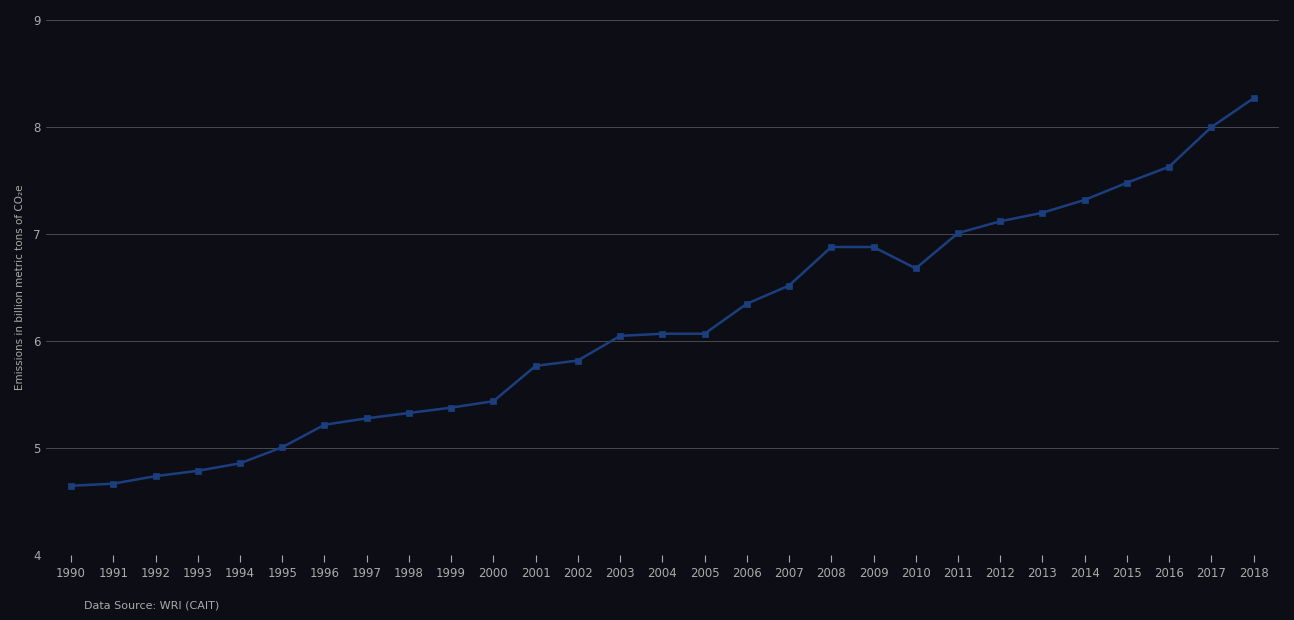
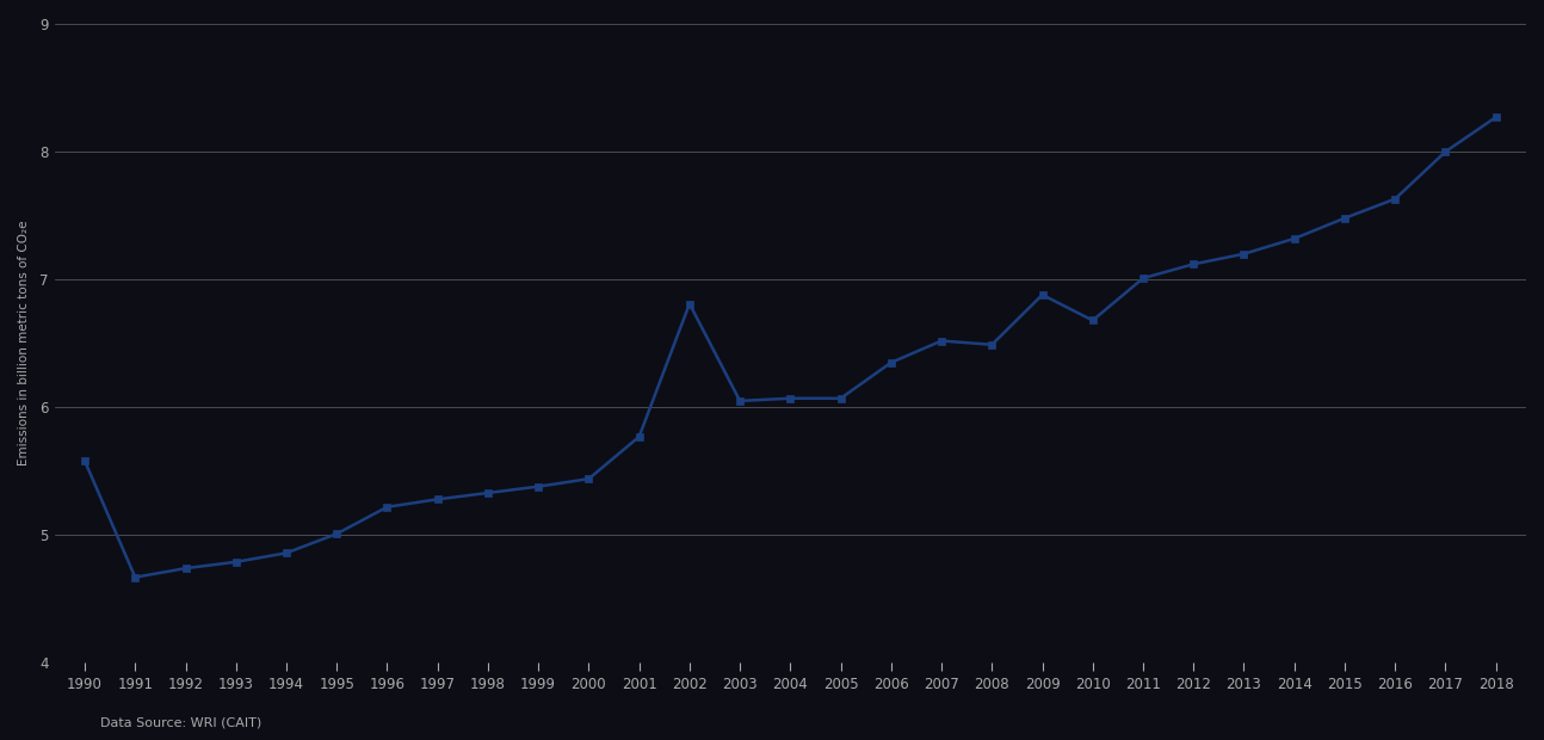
1990: 4.65 -> 5.58
2002: 5.82 -> 6.81
2008: 6.88 -> 6.49
